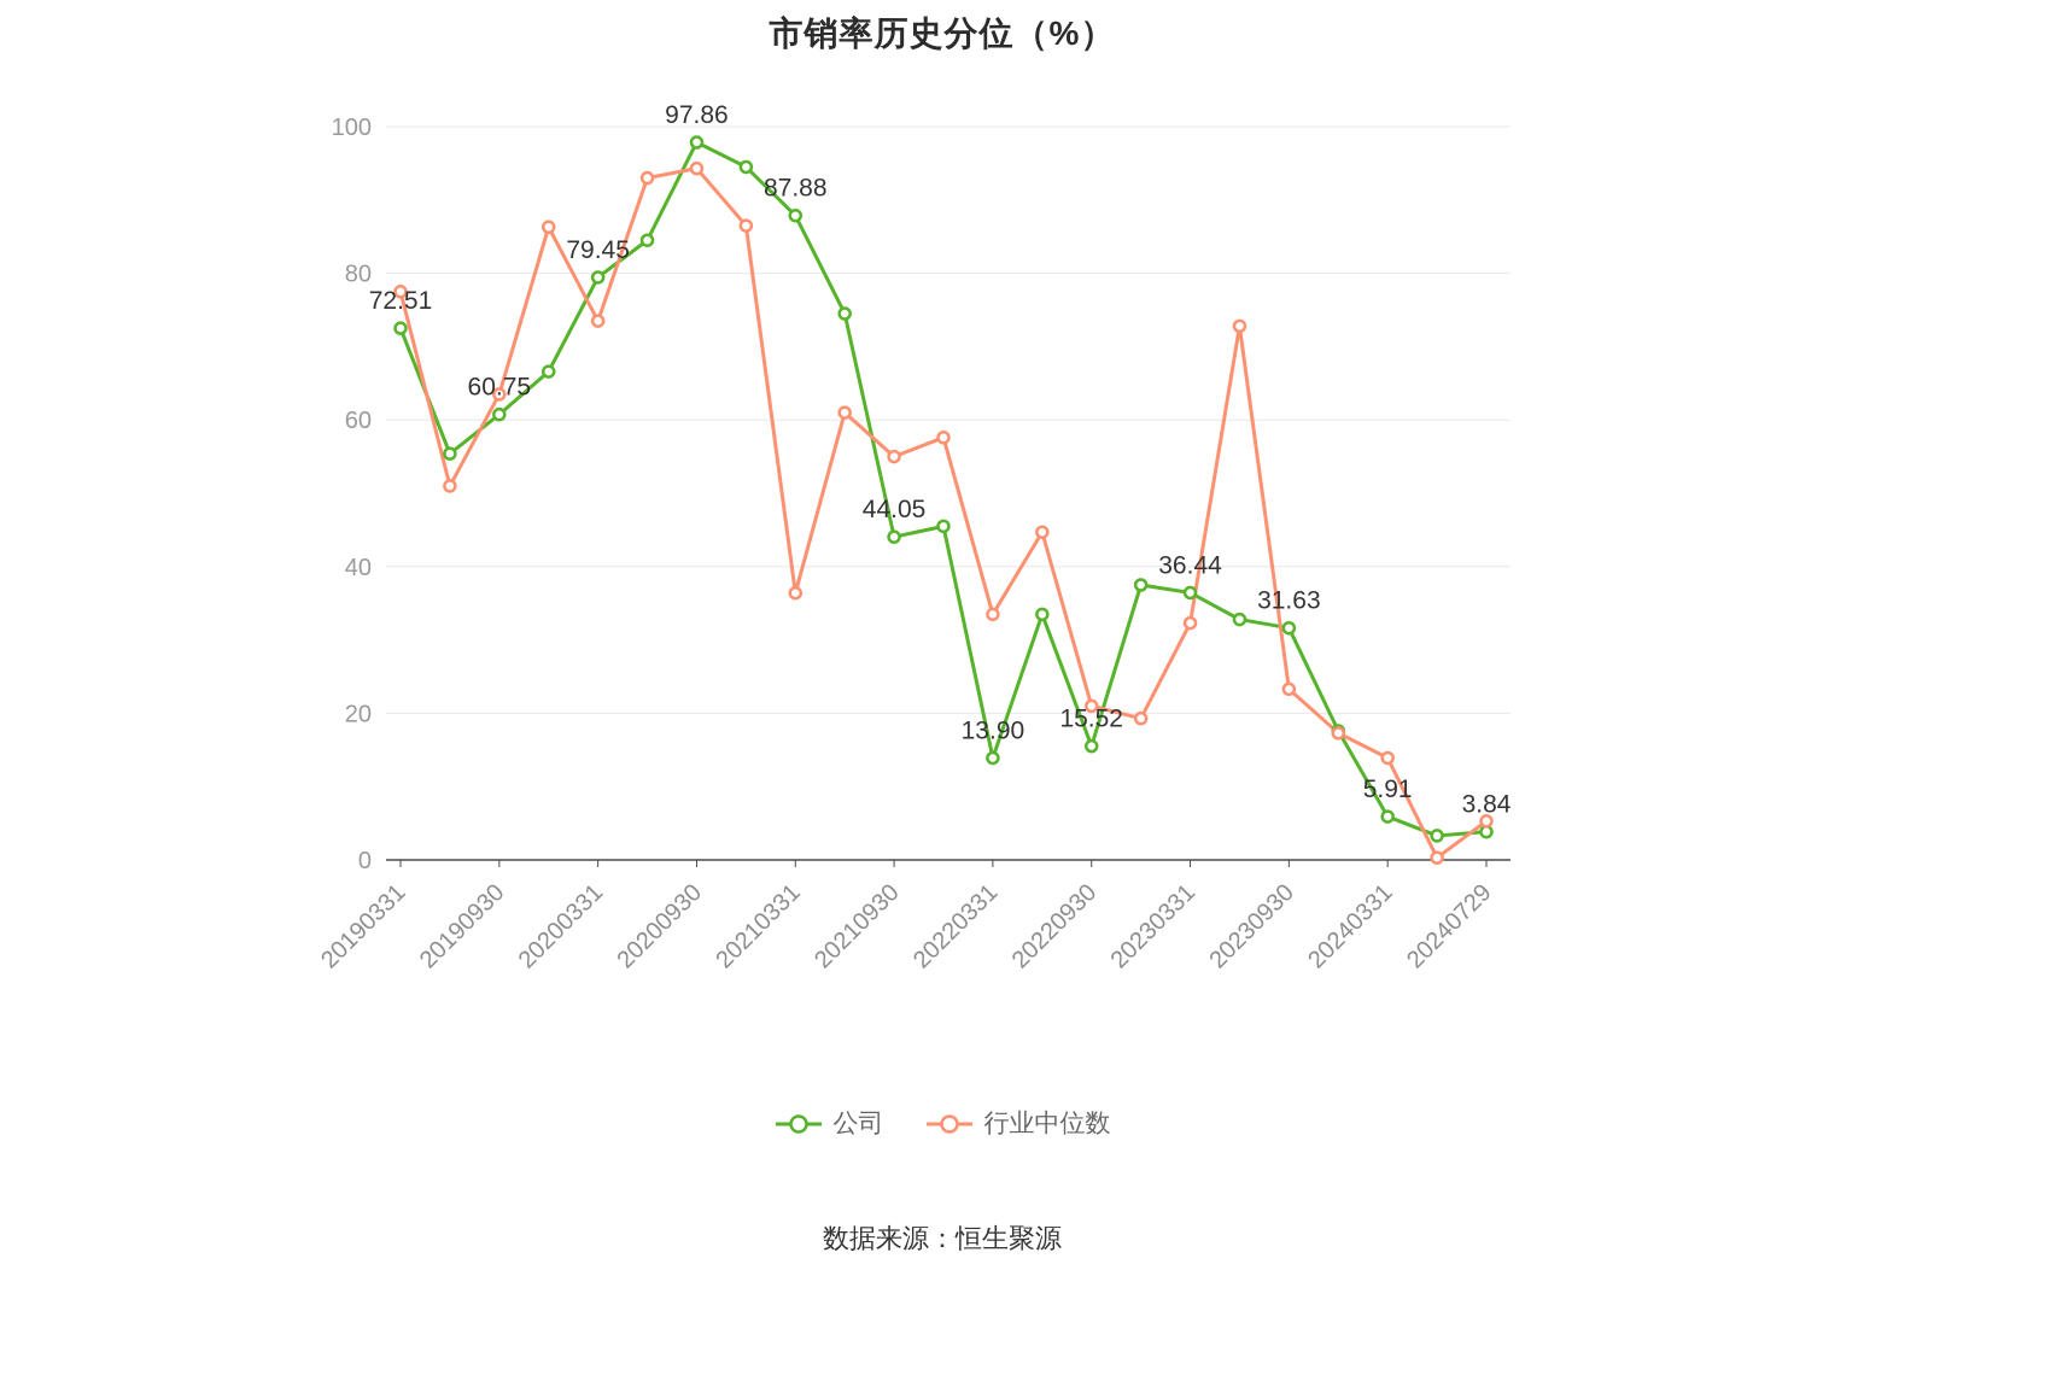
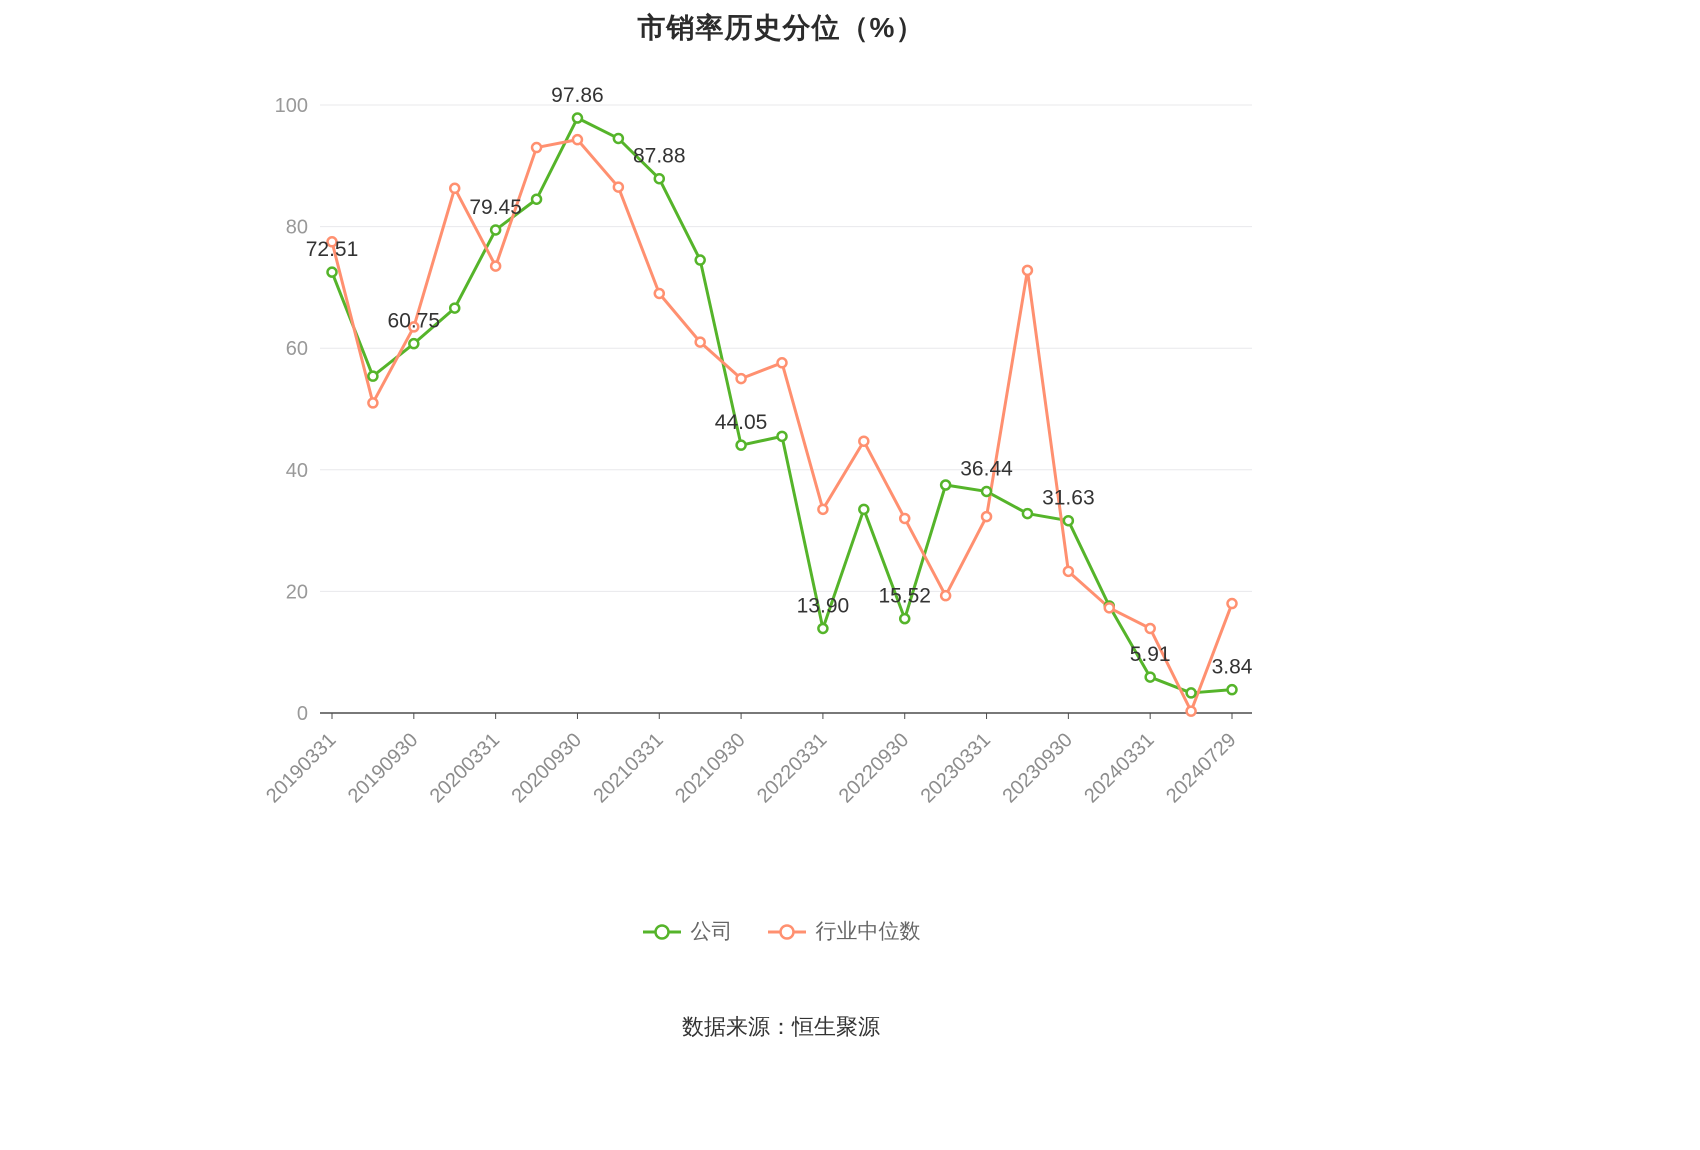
行业中位数/20210331: 36 -> 69
行业中位数/20220930: 21 -> 32
行业中位数/20240729: 5 -> 18
